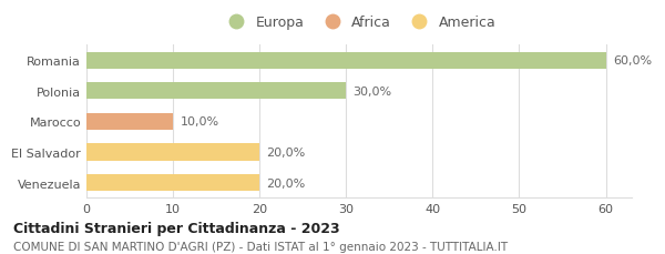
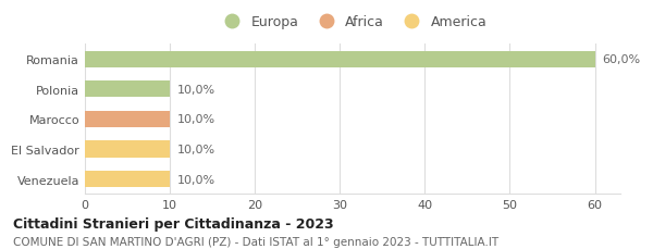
Polonia: 30,0% -> 10,0%
El Salvador: 20,0% -> 10,0%
Venezuela: 20,0% -> 10,0%
